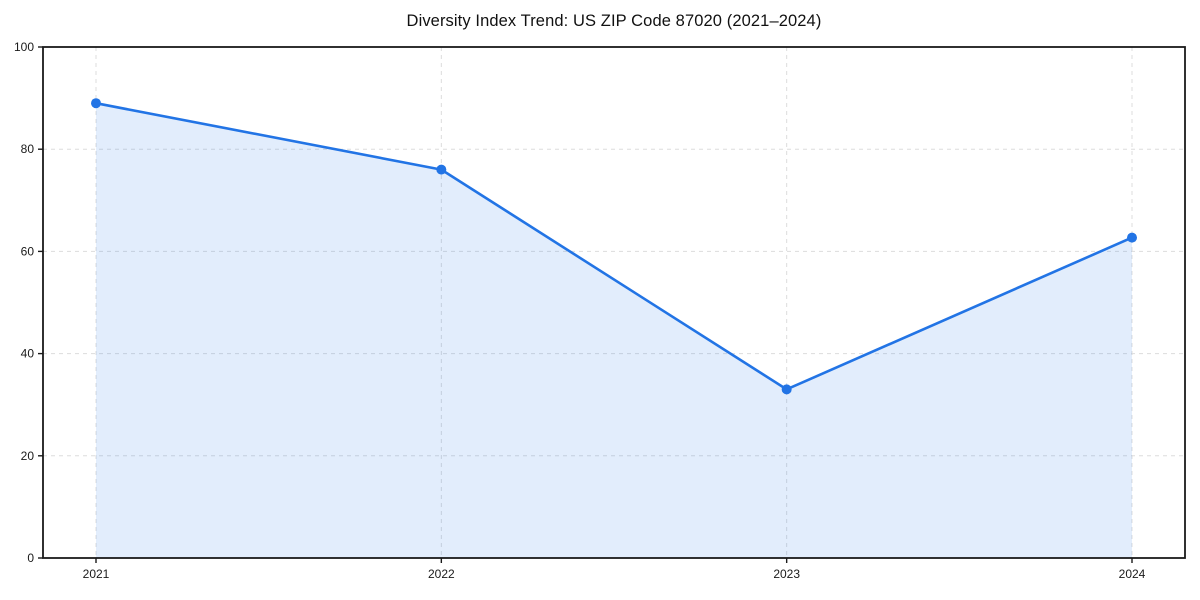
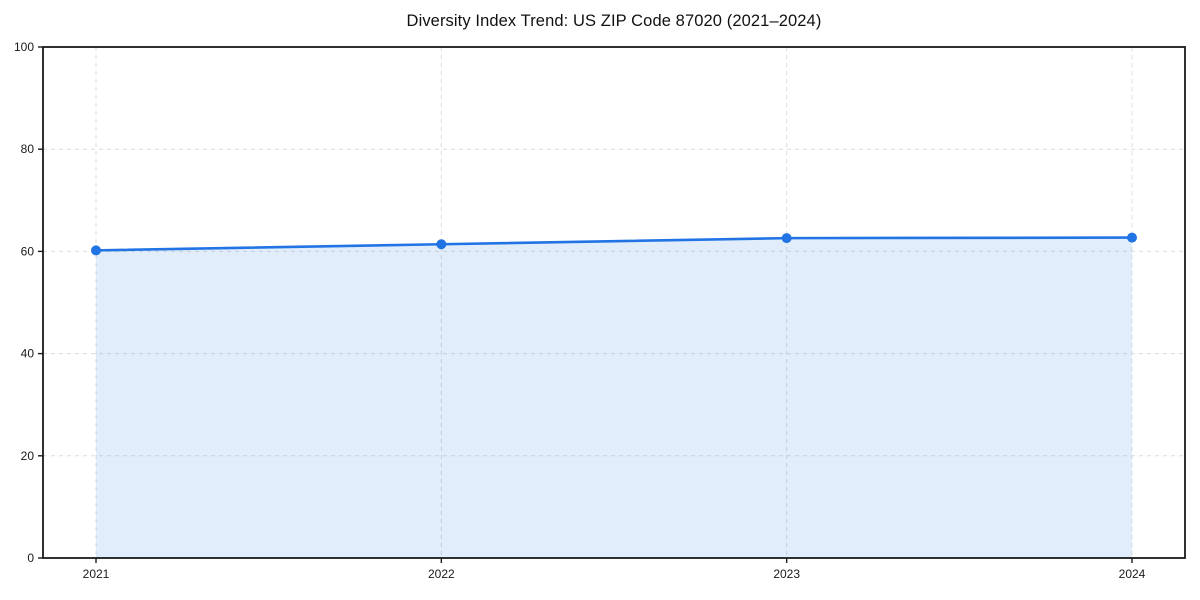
2021: 89 -> 60
2022: 76 -> 61
2023: 33 -> 63
